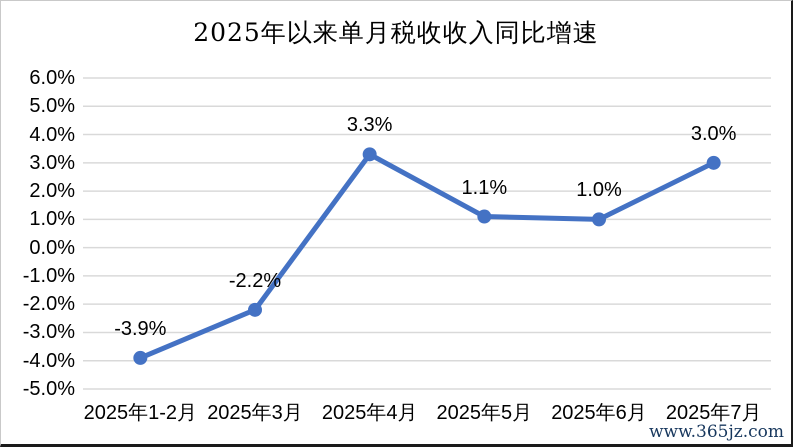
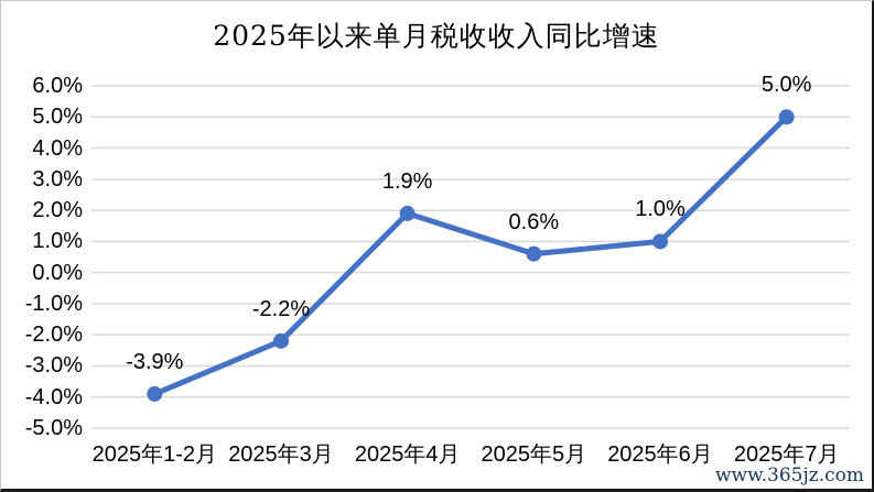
2025年4月: 3.3% -> 1.9%
2025年5月: 1.1% -> 0.6%
2025年7月: 3.0% -> 5.0%
